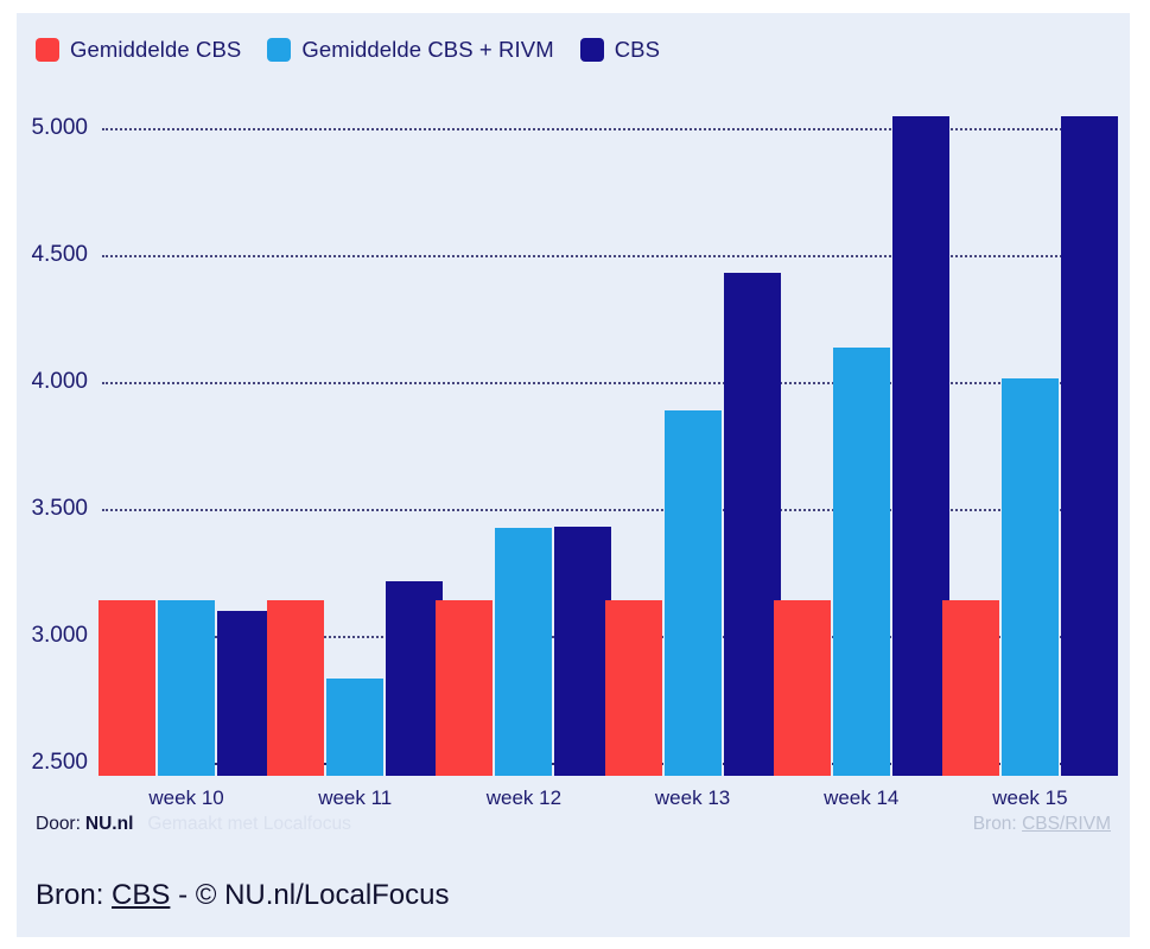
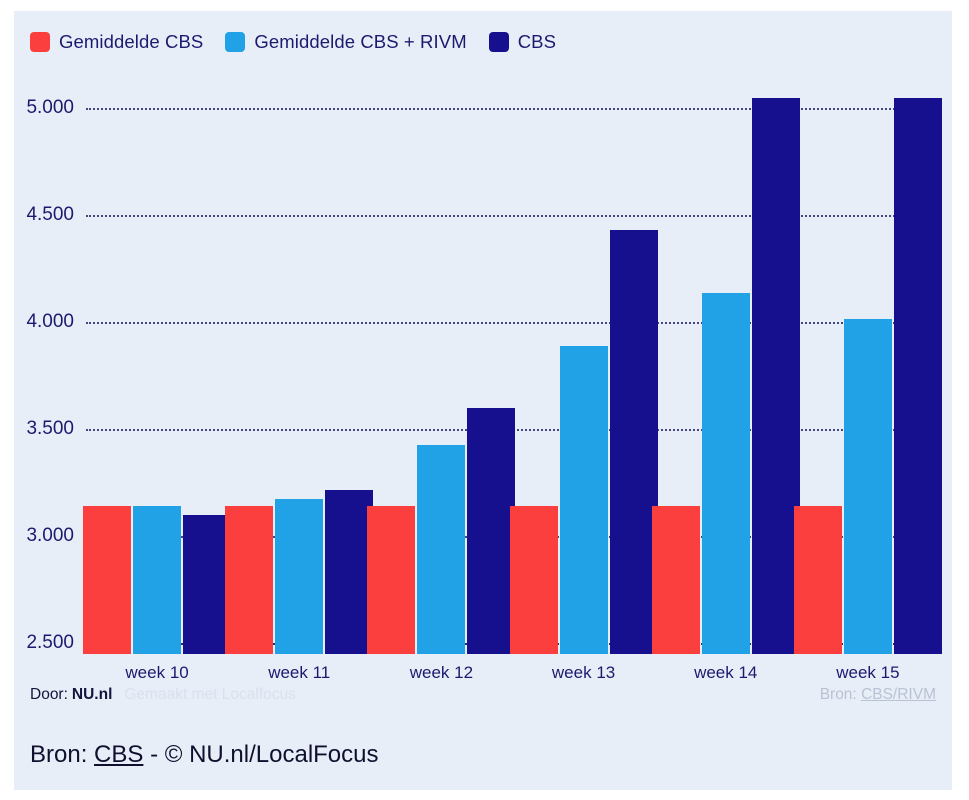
Gemiddelde CBS + RIVM/week 11: 2830 -> 3180
CBS/week 12: 3430 -> 3600
